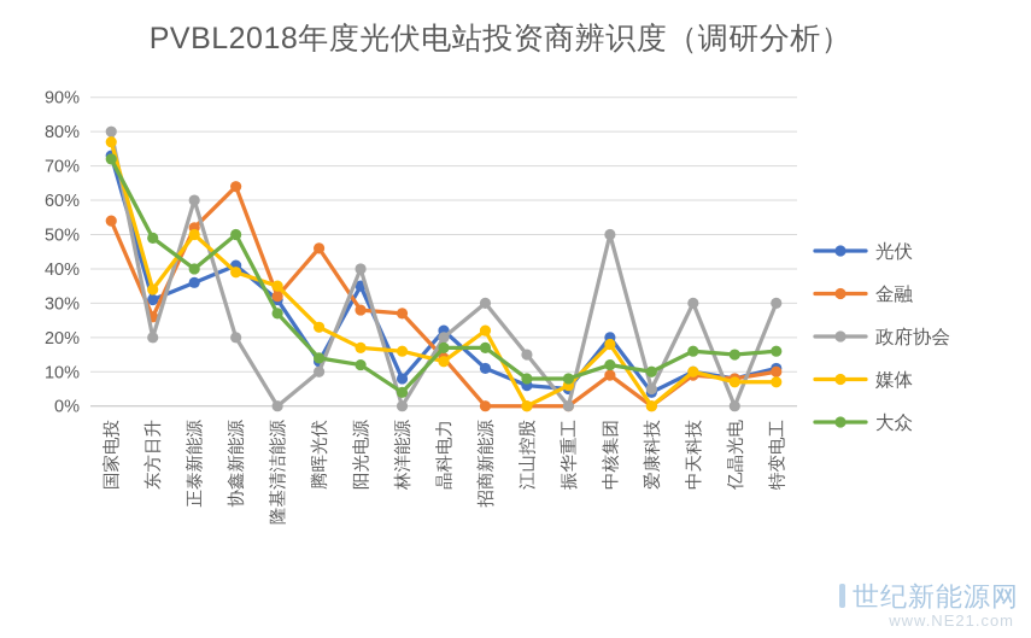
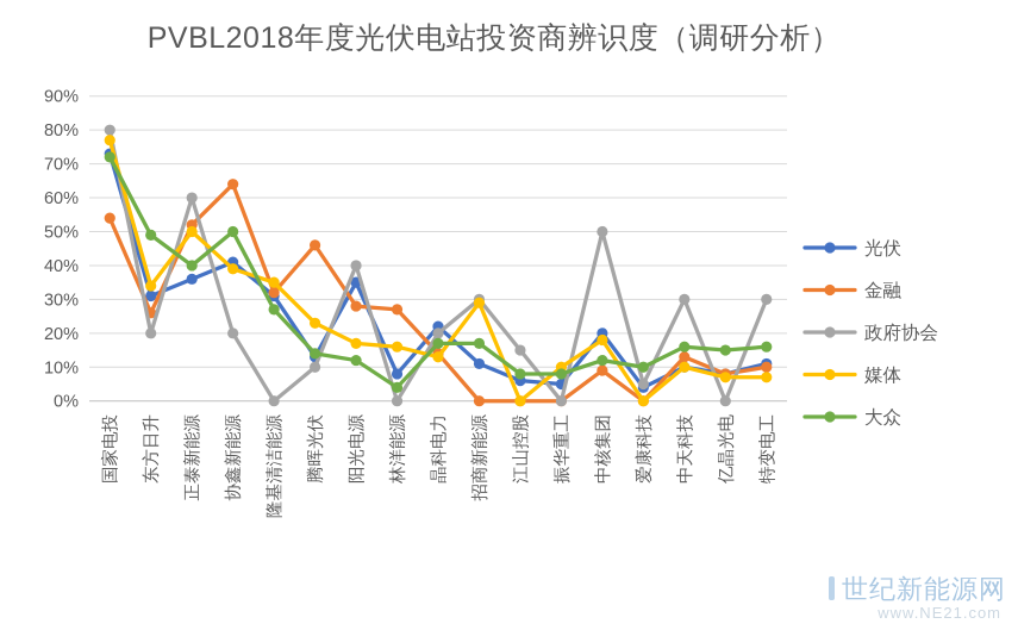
媒体/招商新能源: 22% -> 29%
媒体/振华重工: 6% -> 10%
金融/中天科技: 9% -> 13%
